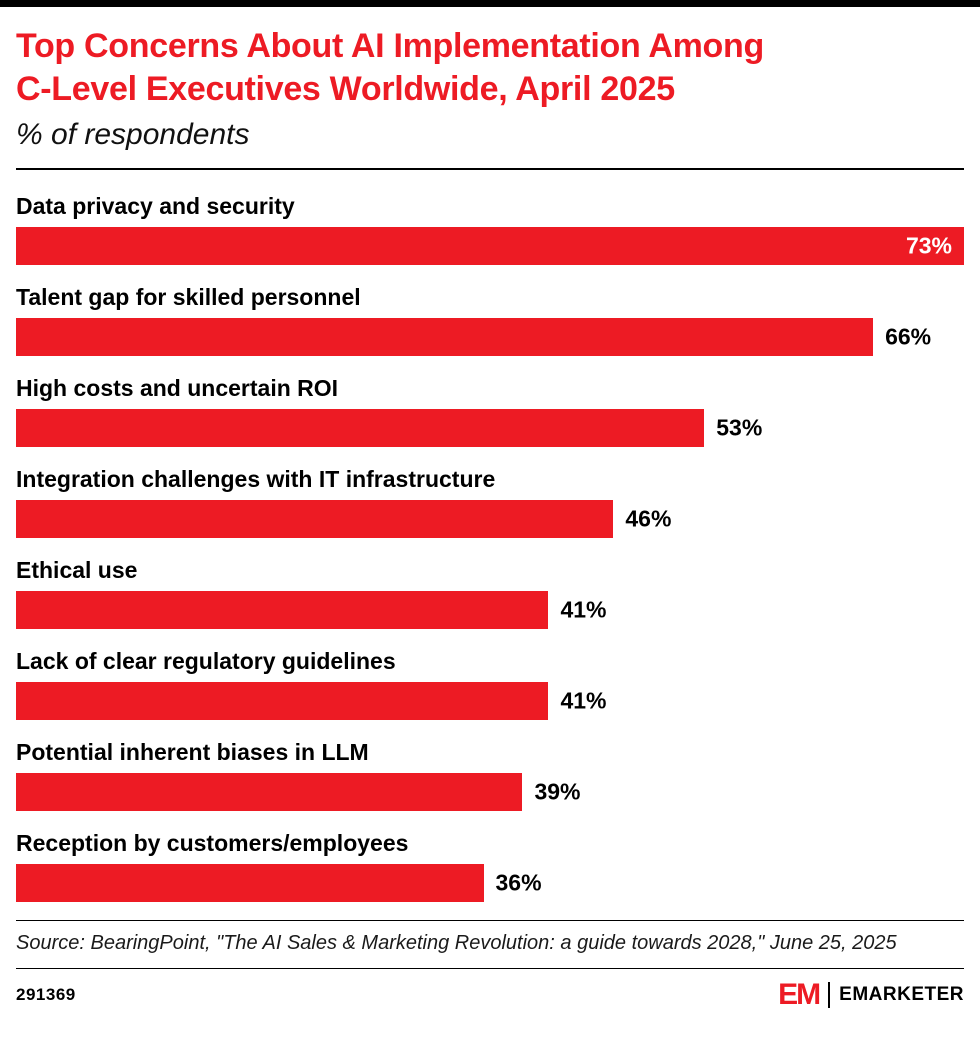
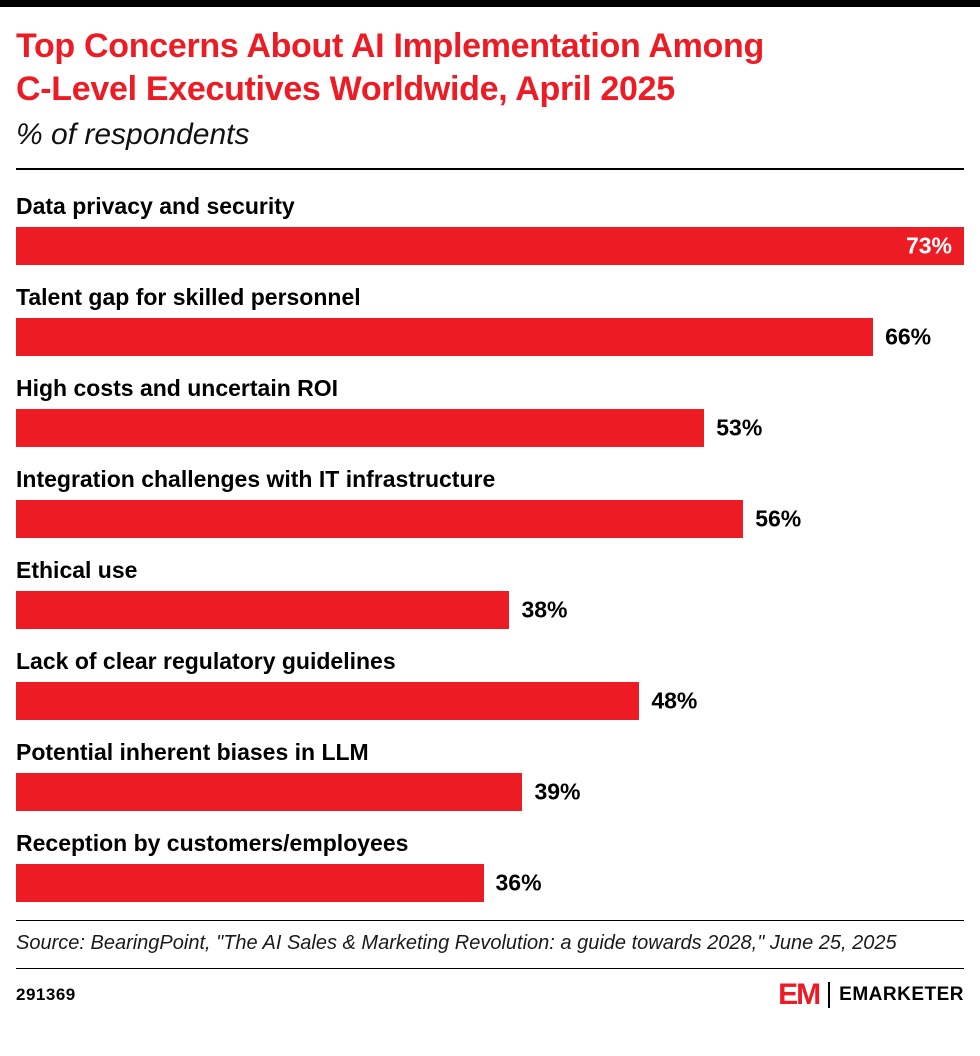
Integration challenges with IT infrastructure: 46% -> 56%
Ethical use: 41% -> 38%
Lack of clear regulatory guidelines: 41% -> 48%
